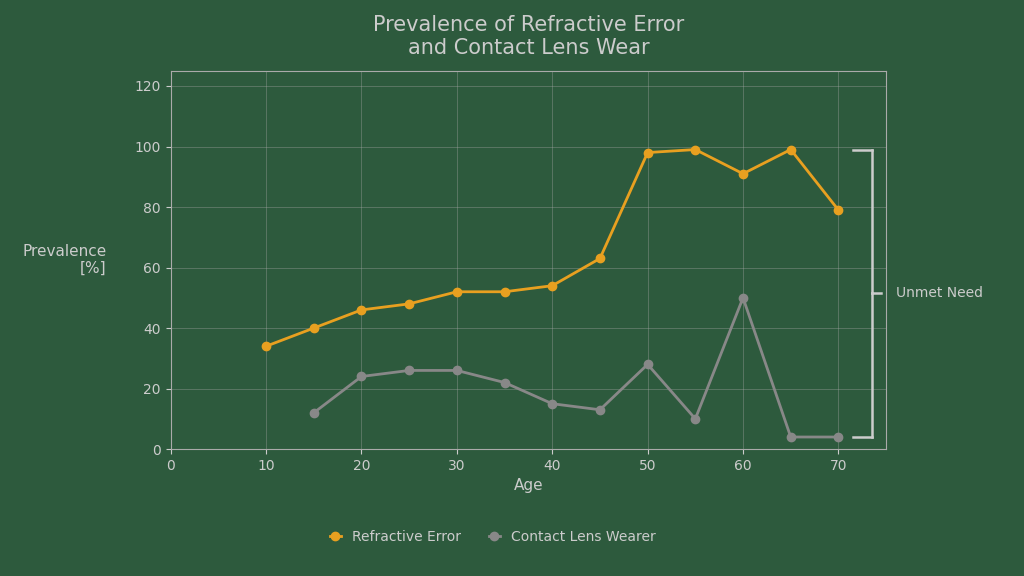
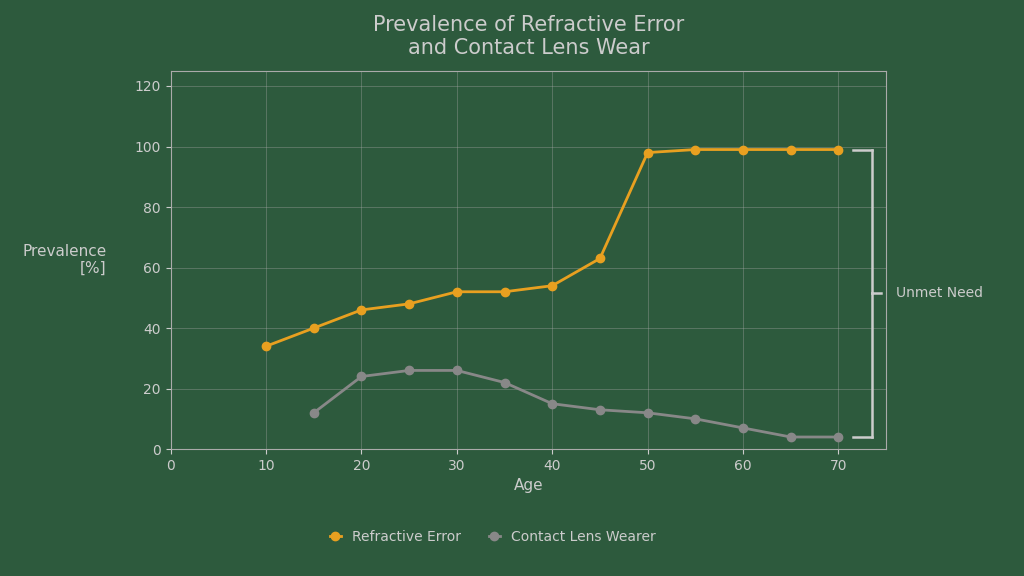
Contact Lens Wearer/50: 28 -> 12
Refractive Error/60: 91 -> 99
Contact Lens Wearer/60: 50 -> 7
Refractive Error/70: 79 -> 99
